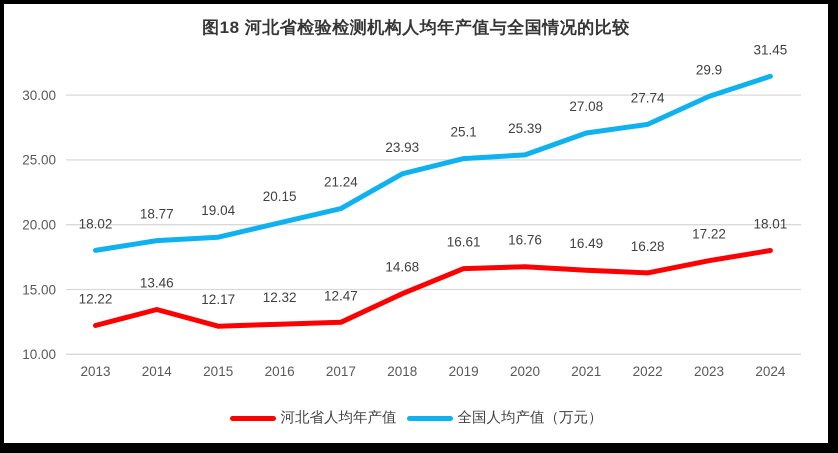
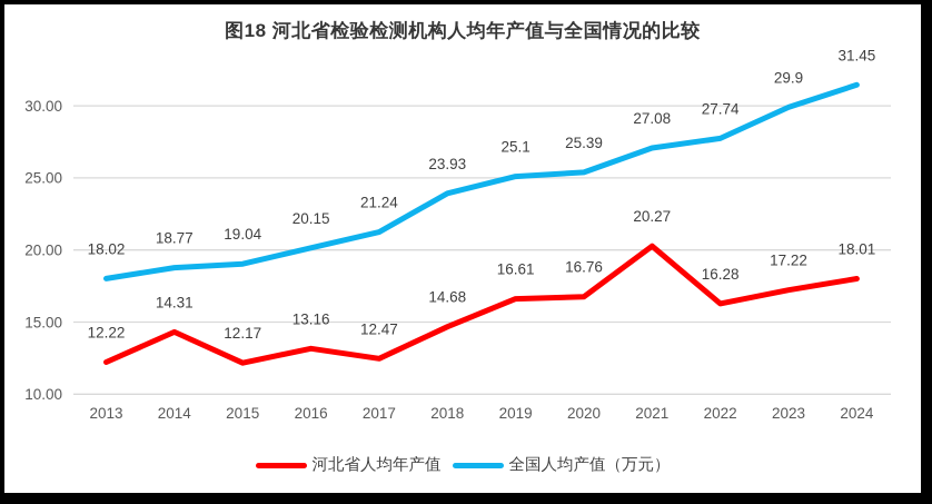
河北省人均年产值/2014: 13.46 -> 14.31
河北省人均年产值/2016: 12.32 -> 13.16
河北省人均年产值/2021: 16.49 -> 20.27
